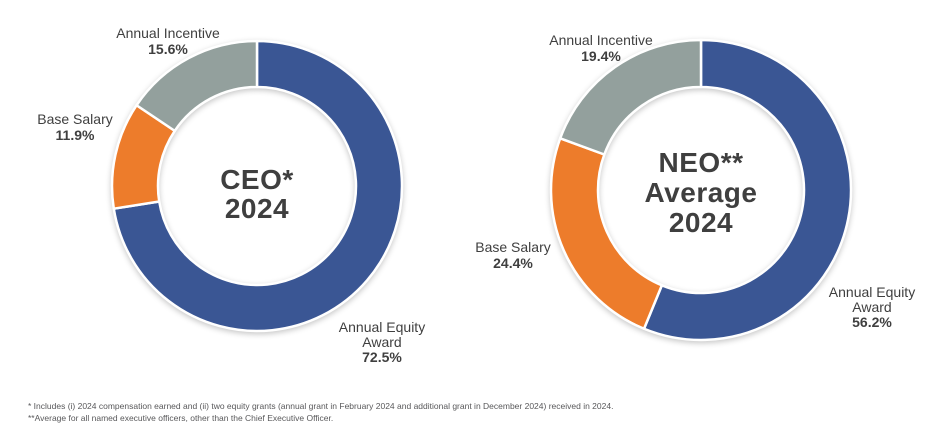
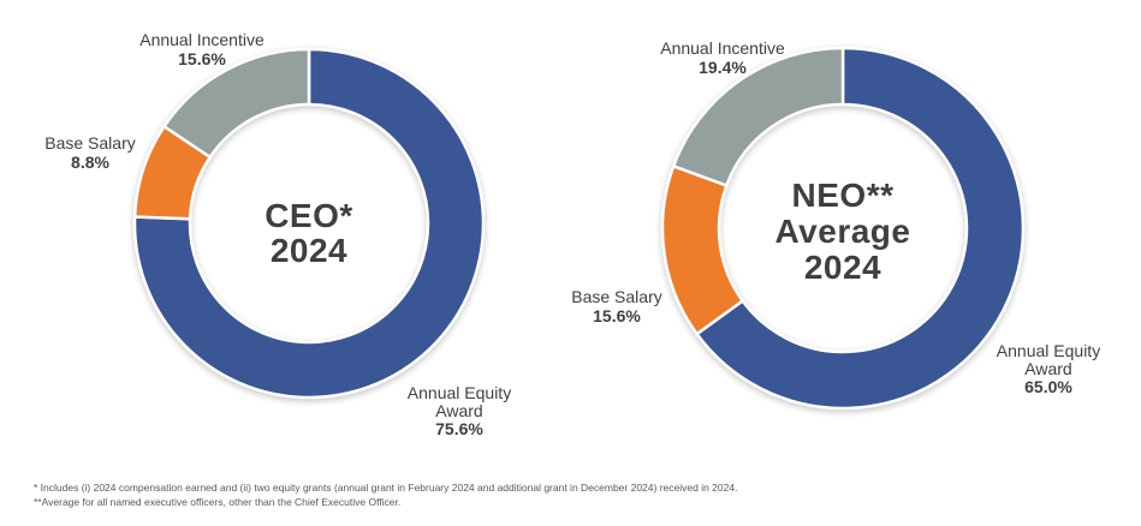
CEO* 2024/Annual Equity Award: 72.5% -> 75.6%
CEO* 2024/Base Salary: 11.9% -> 8.8%
NEO** Average 2024/Annual Equity Award: 56.2% -> 65.0%
NEO** Average 2024/Base Salary: 24.4% -> 15.6%
